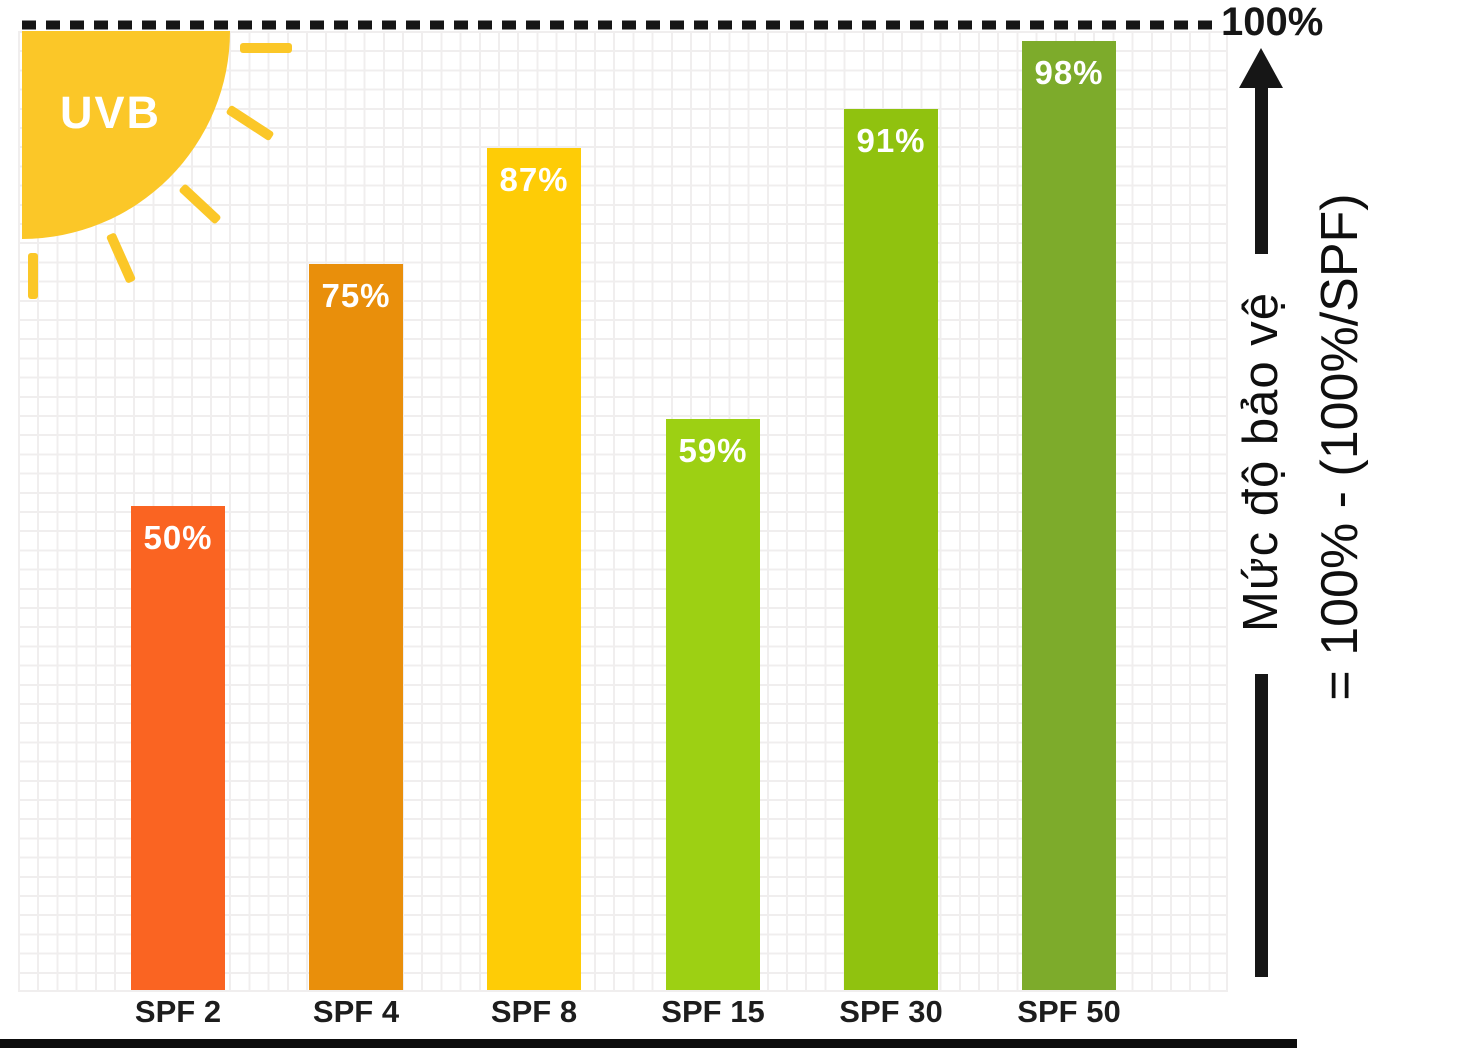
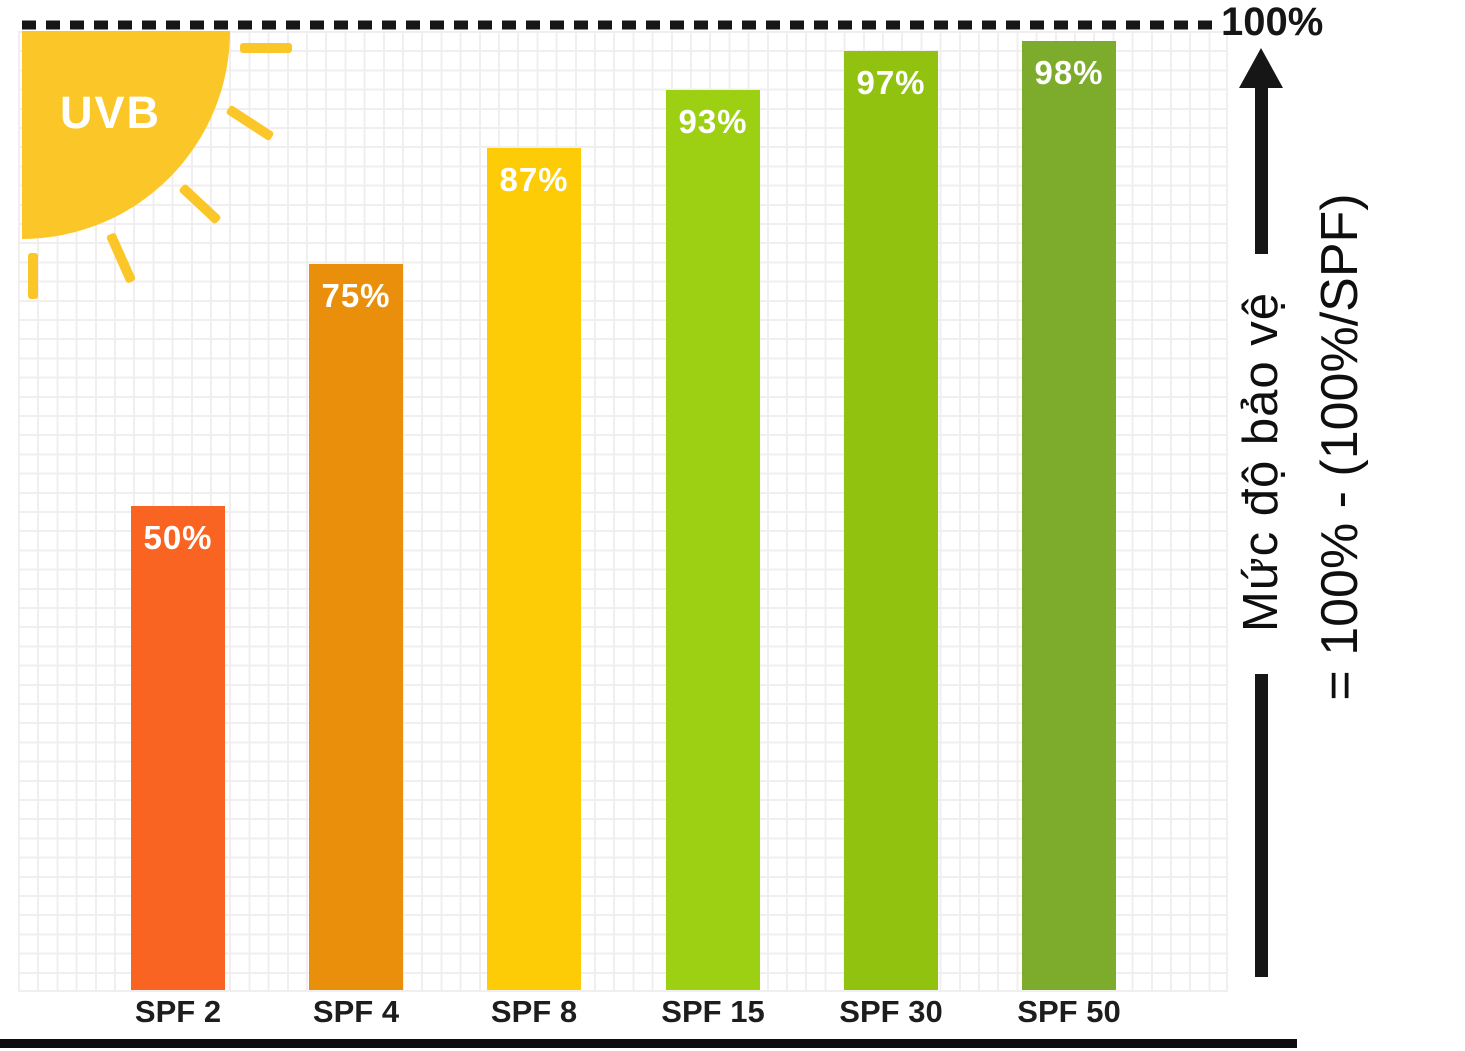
SPF 15: 59% -> 93%
SPF 30: 91% -> 97%
